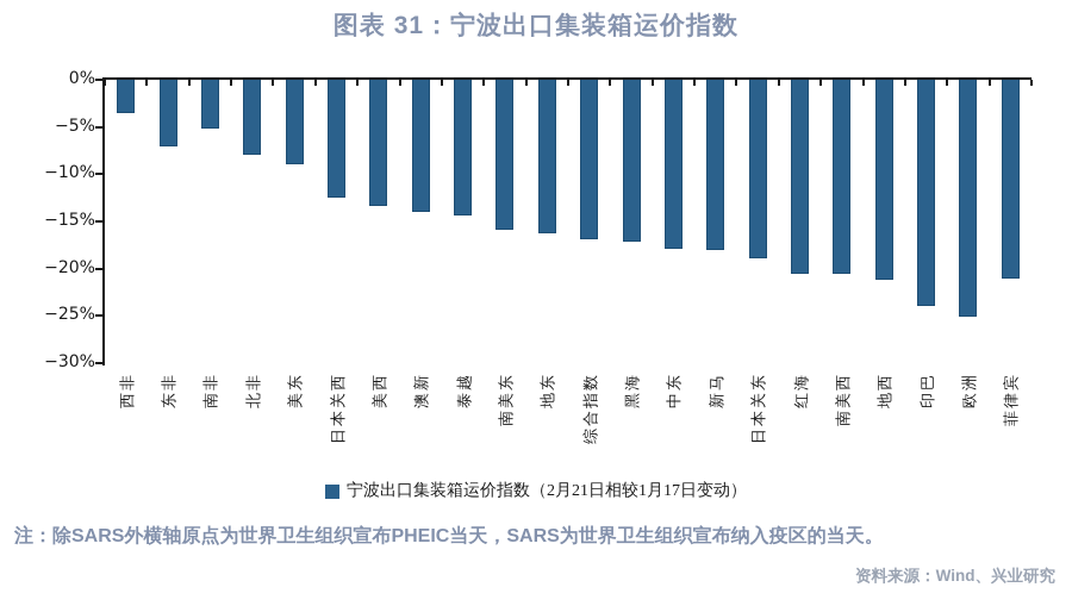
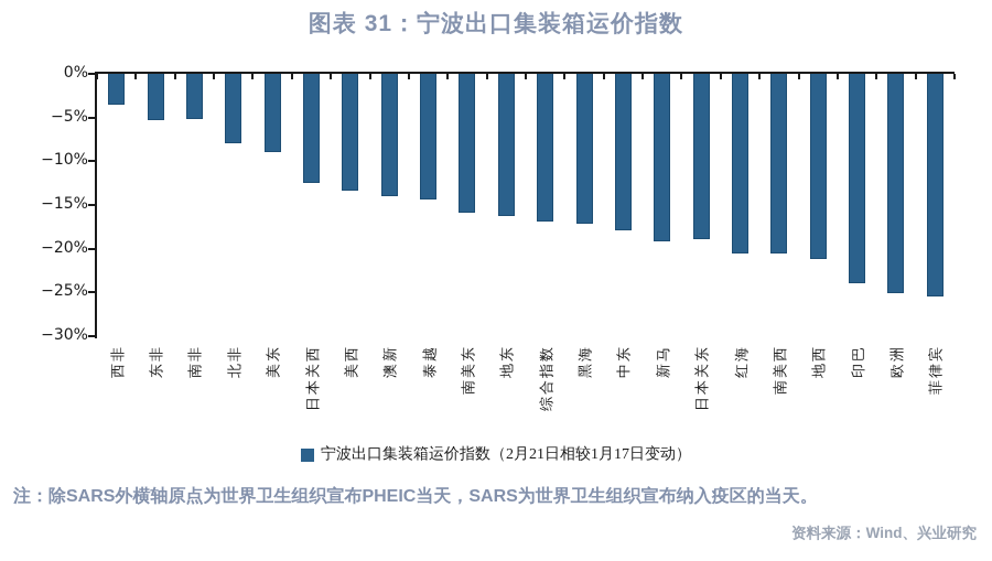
东非: -7% -> -5%
新马: -18% -> -19%
菲律宾: -21% -> -26%
